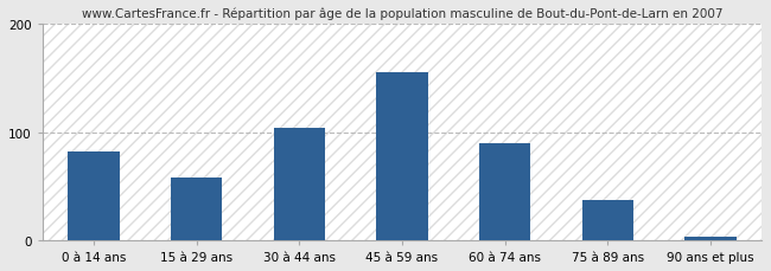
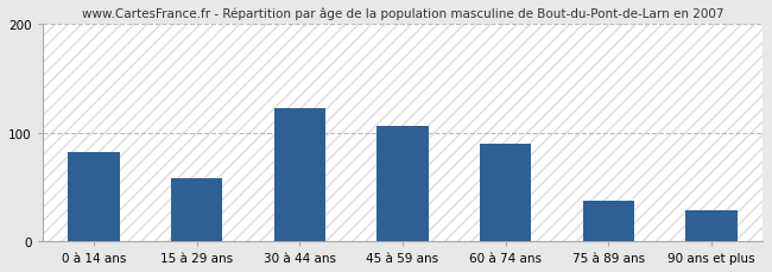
30 à 44 ans: 104 -> 122
45 à 59 ans: 155 -> 106
90 ans et plus: 3 -> 28
